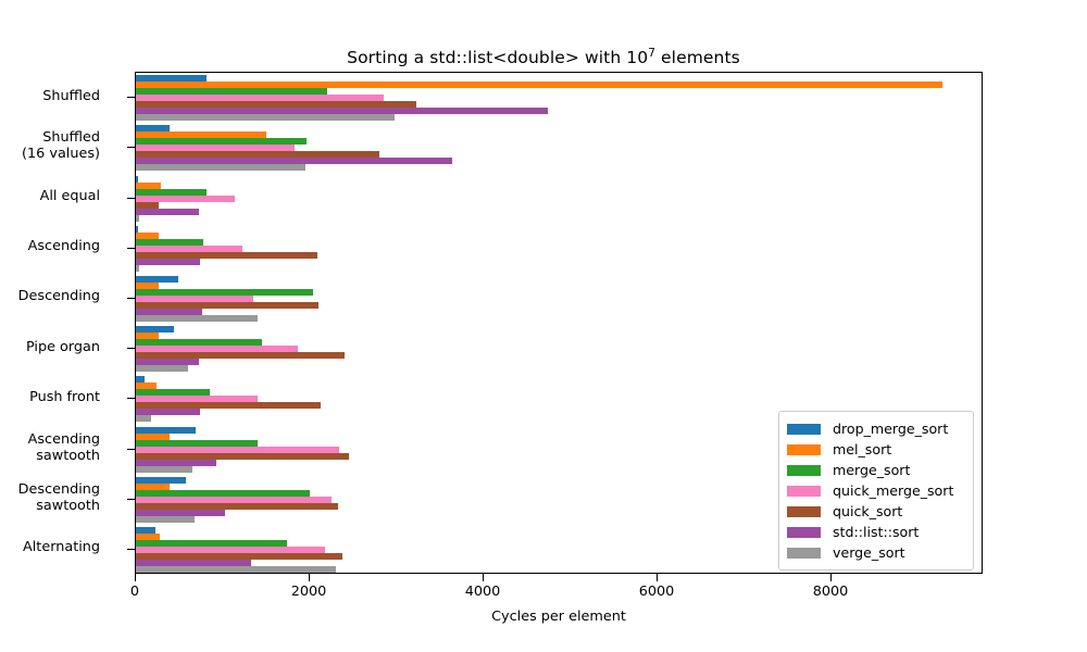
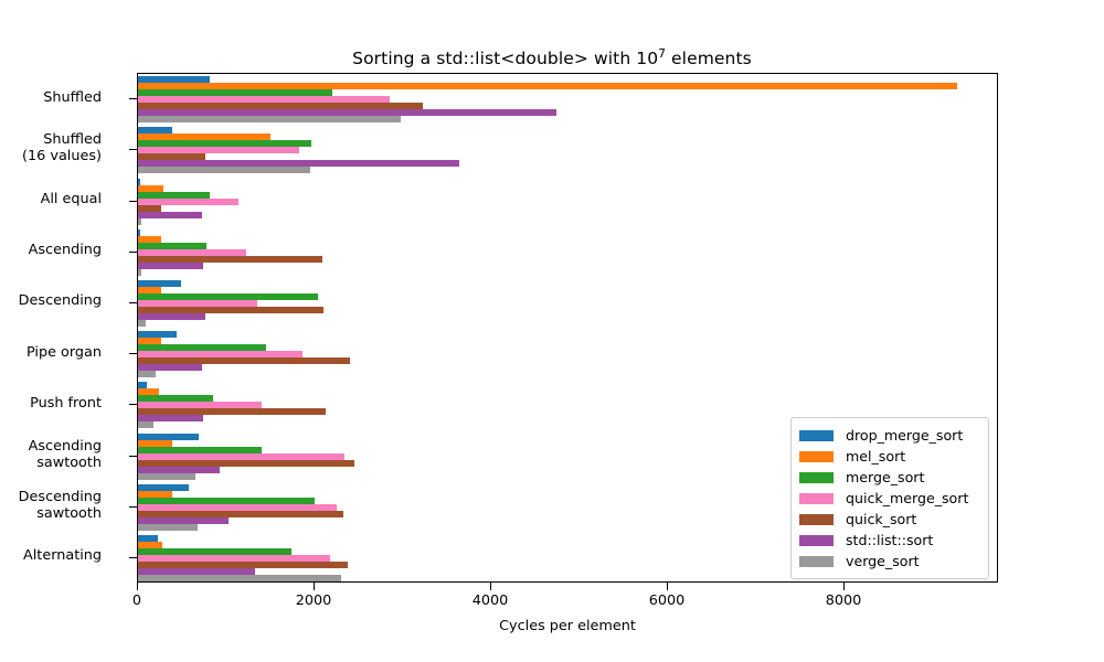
quick_sort/Shuffled (16 values): 2800 -> 800
verge_sort/Descending: 1400 -> 100
verge_sort/Pipe organ: 600 -> 200
